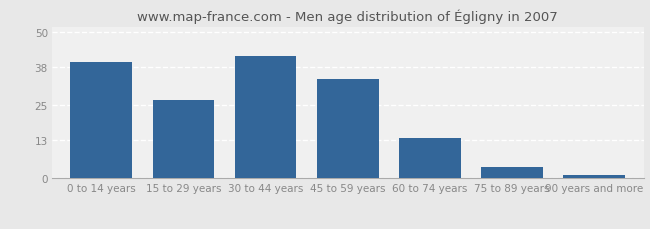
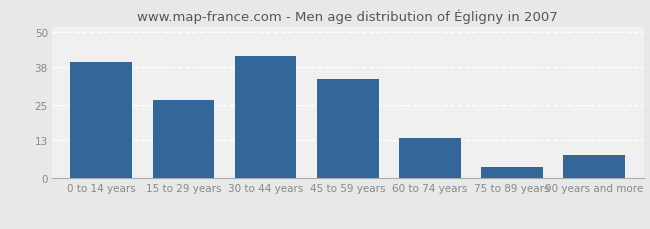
90 years and more: 1 -> 8
